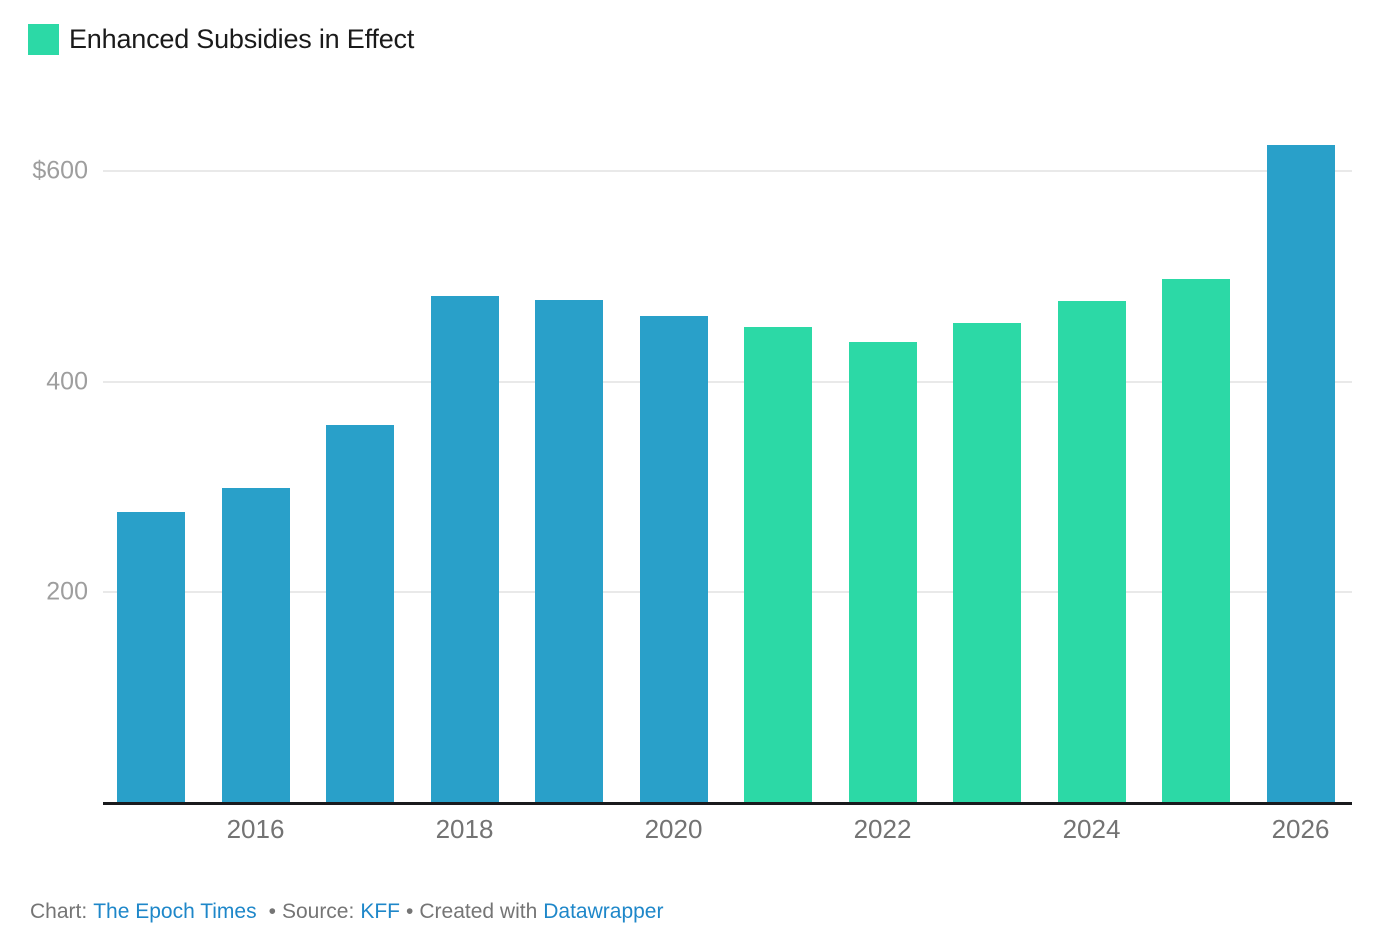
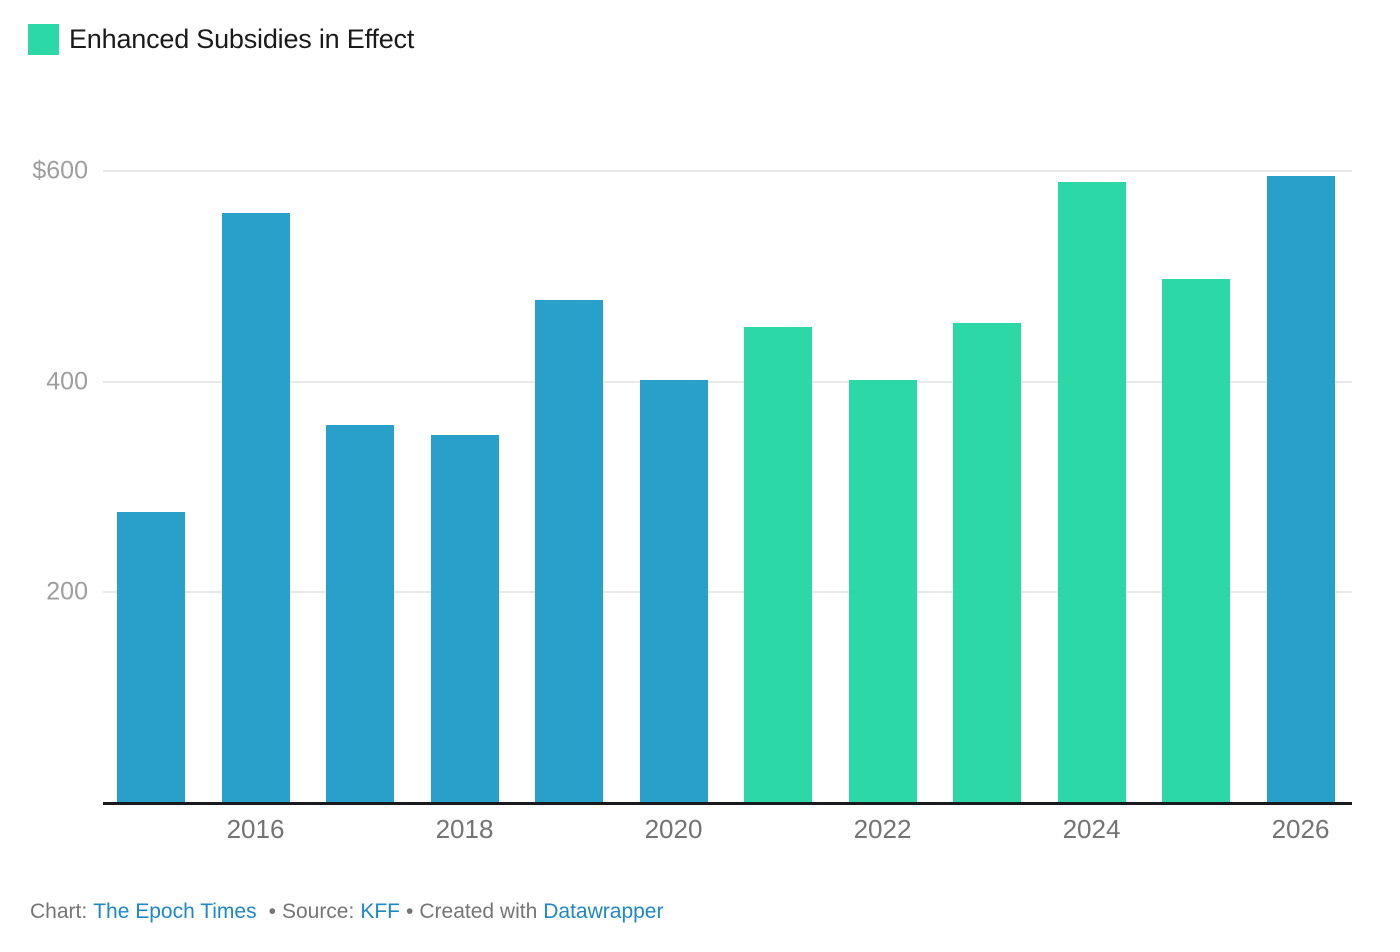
2016: $299 -> $560
2018: $481 -> $349
2020: $462 -> $402
2022: $438 -> $402
2024: $477 -> $590
2026: $625 -> $595
